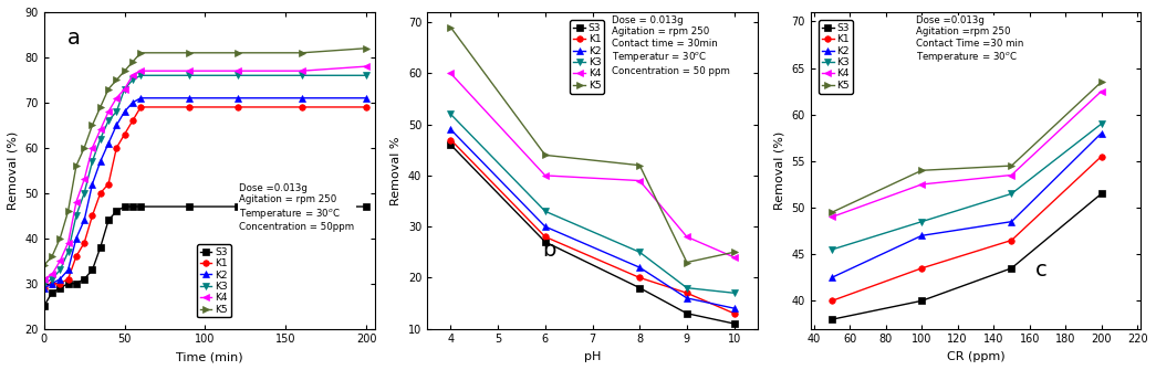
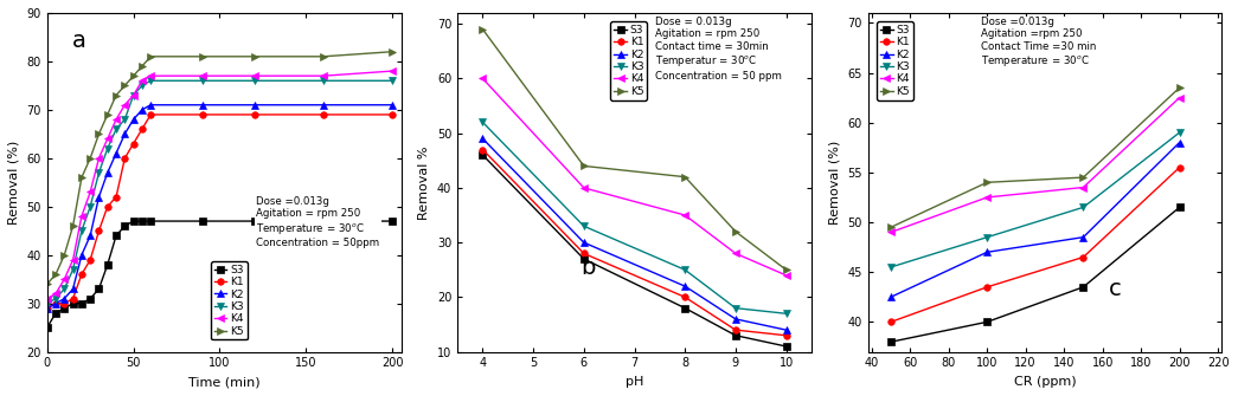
K4/8: 39 -> 35
K1/9: 17 -> 14
K5/9: 23 -> 32
